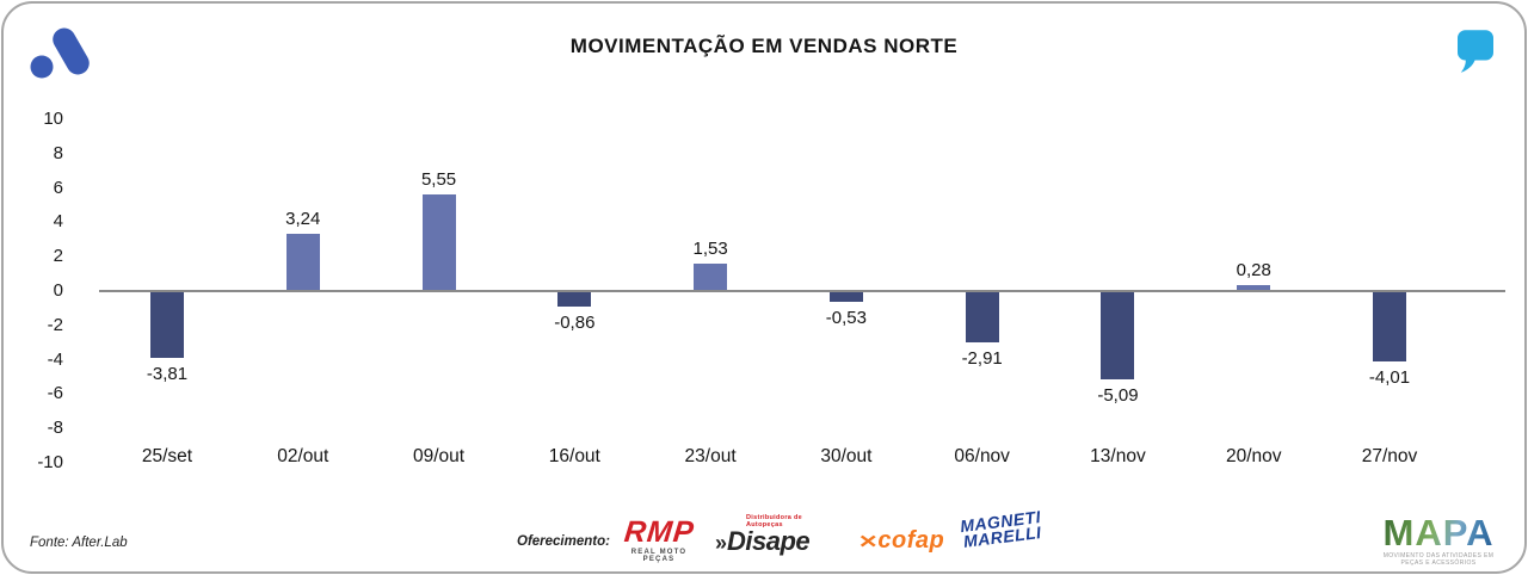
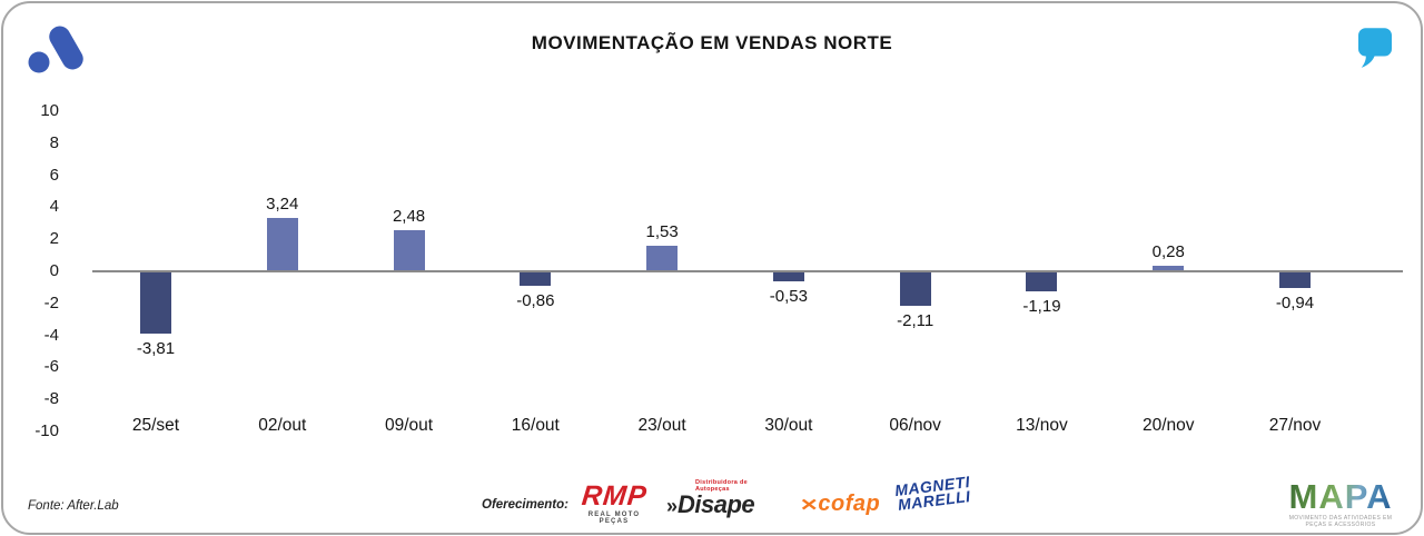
09/out: 5,55 -> 2,48
06/nov: -2,91 -> -2,11
13/nov: -5,09 -> -1,19
27/nov: -4,01 -> -0,94
